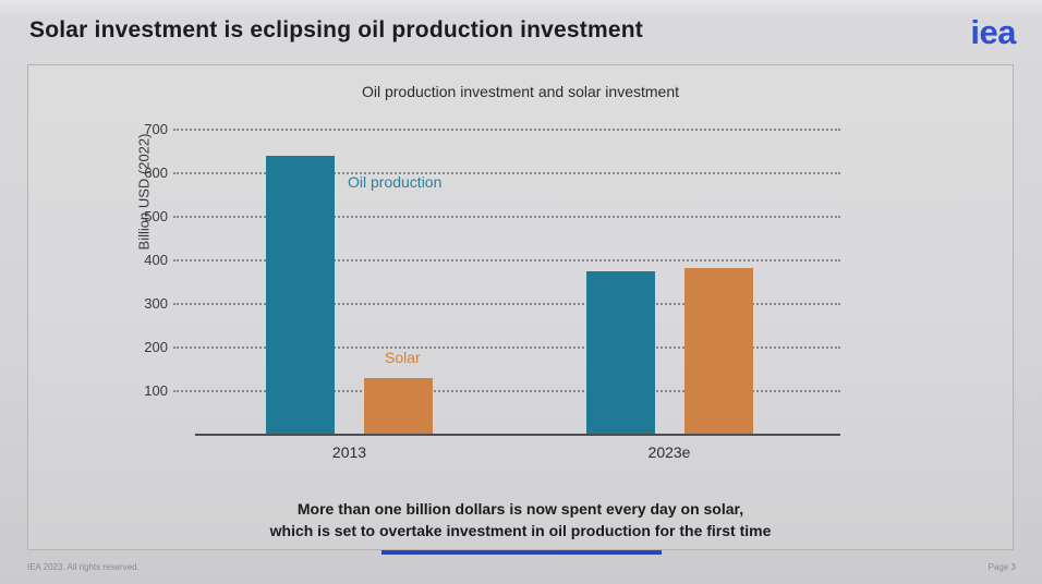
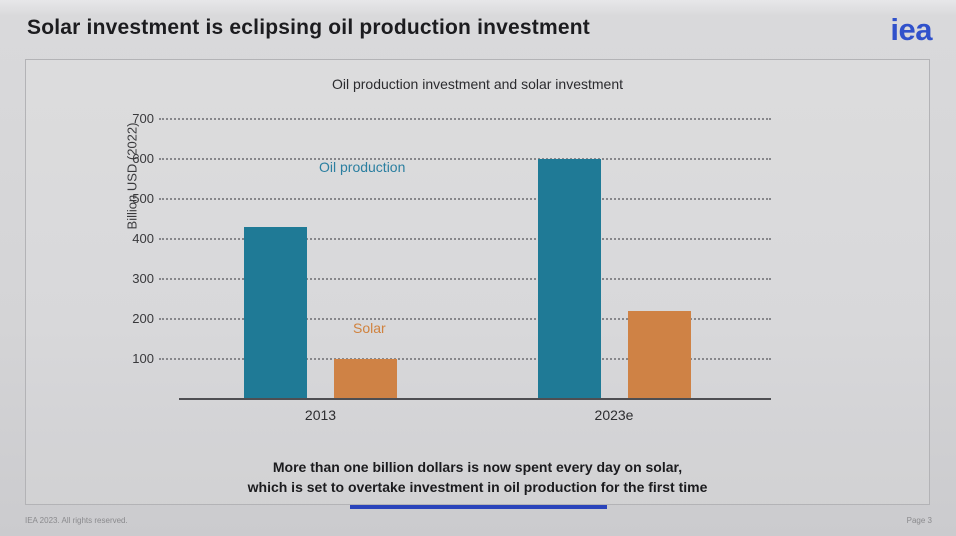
Oil production/2013: 640 -> 430
Solar/2013: 130 -> 100
Oil production/2023e: 380 -> 600
Solar/2023e: 380 -> 220
